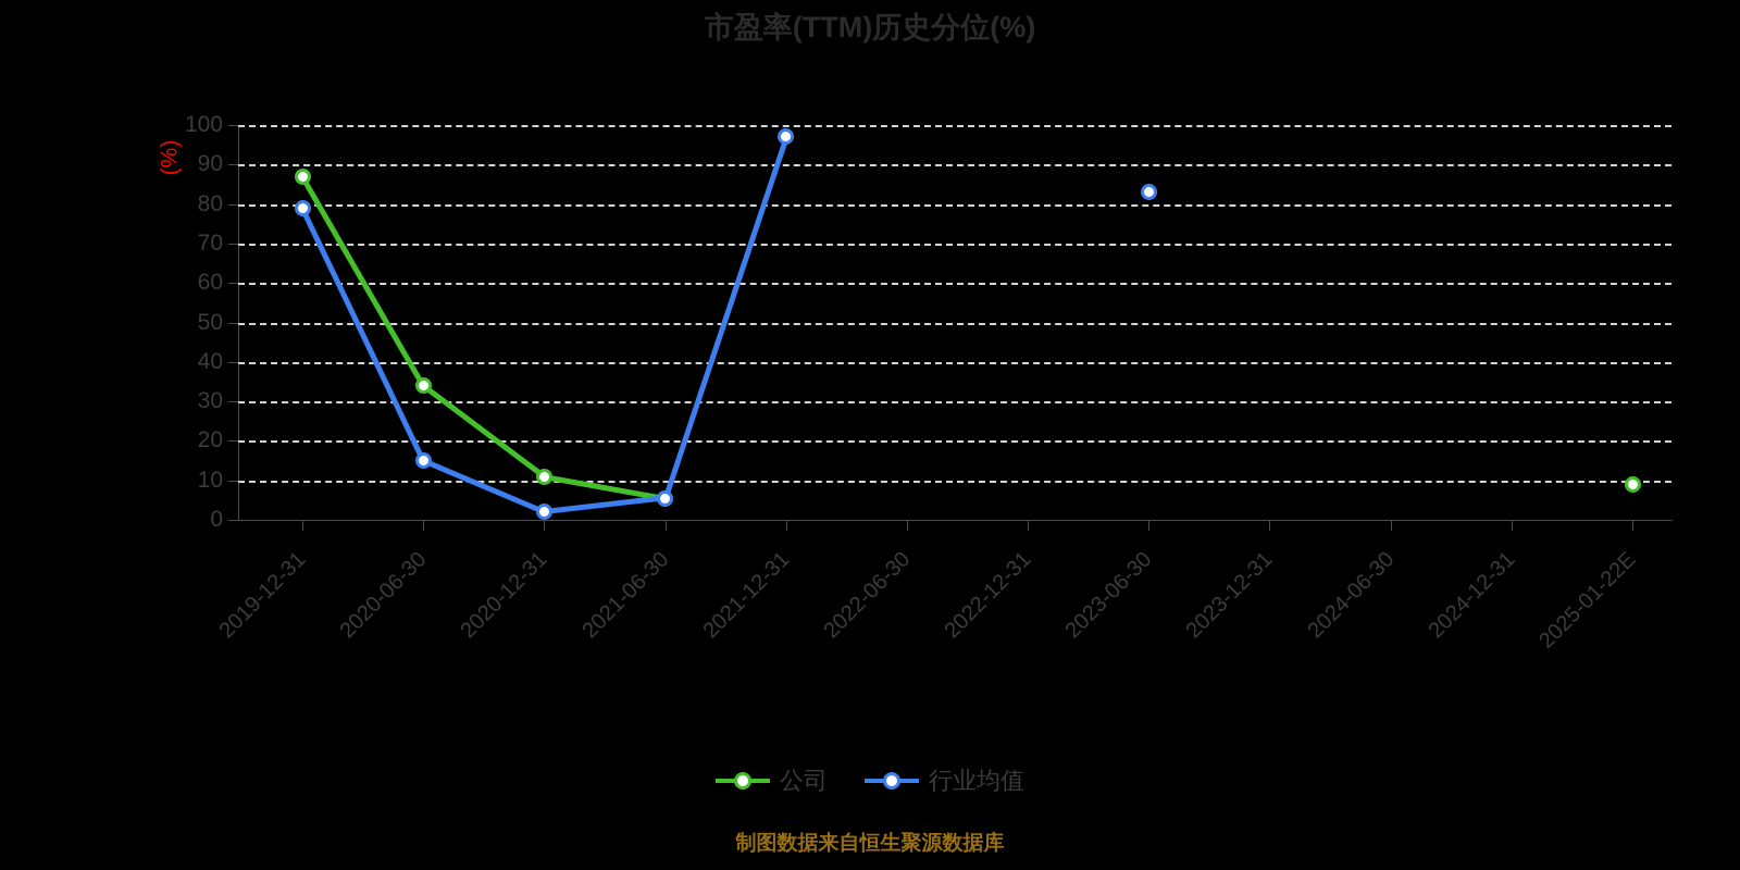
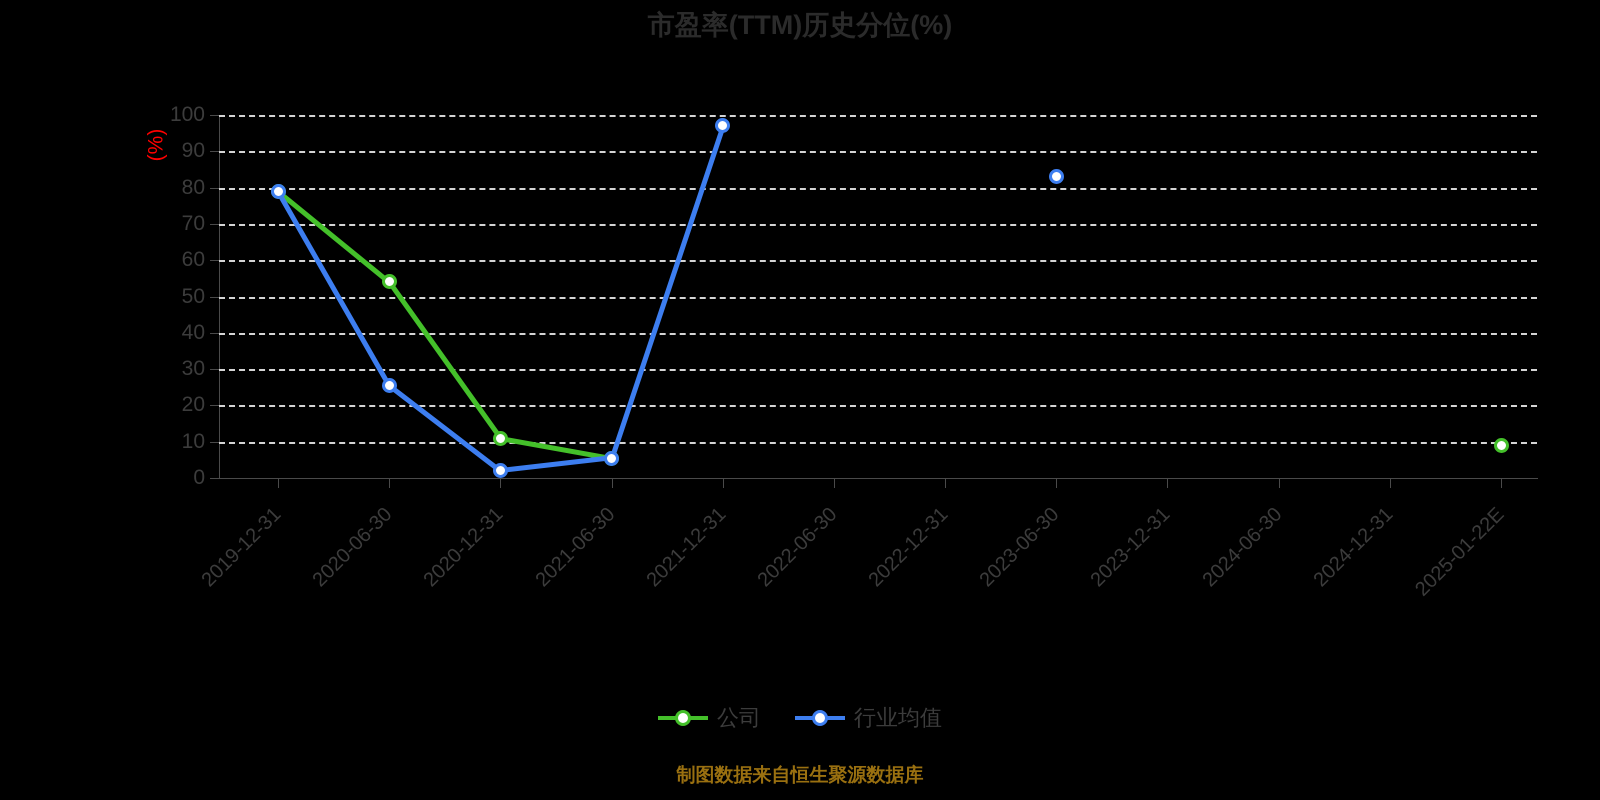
公司/2019-12-31: 87 -> 79
公司/2020-06-30: 34 -> 54
行业均值/2020-06-30: 15 -> 26
